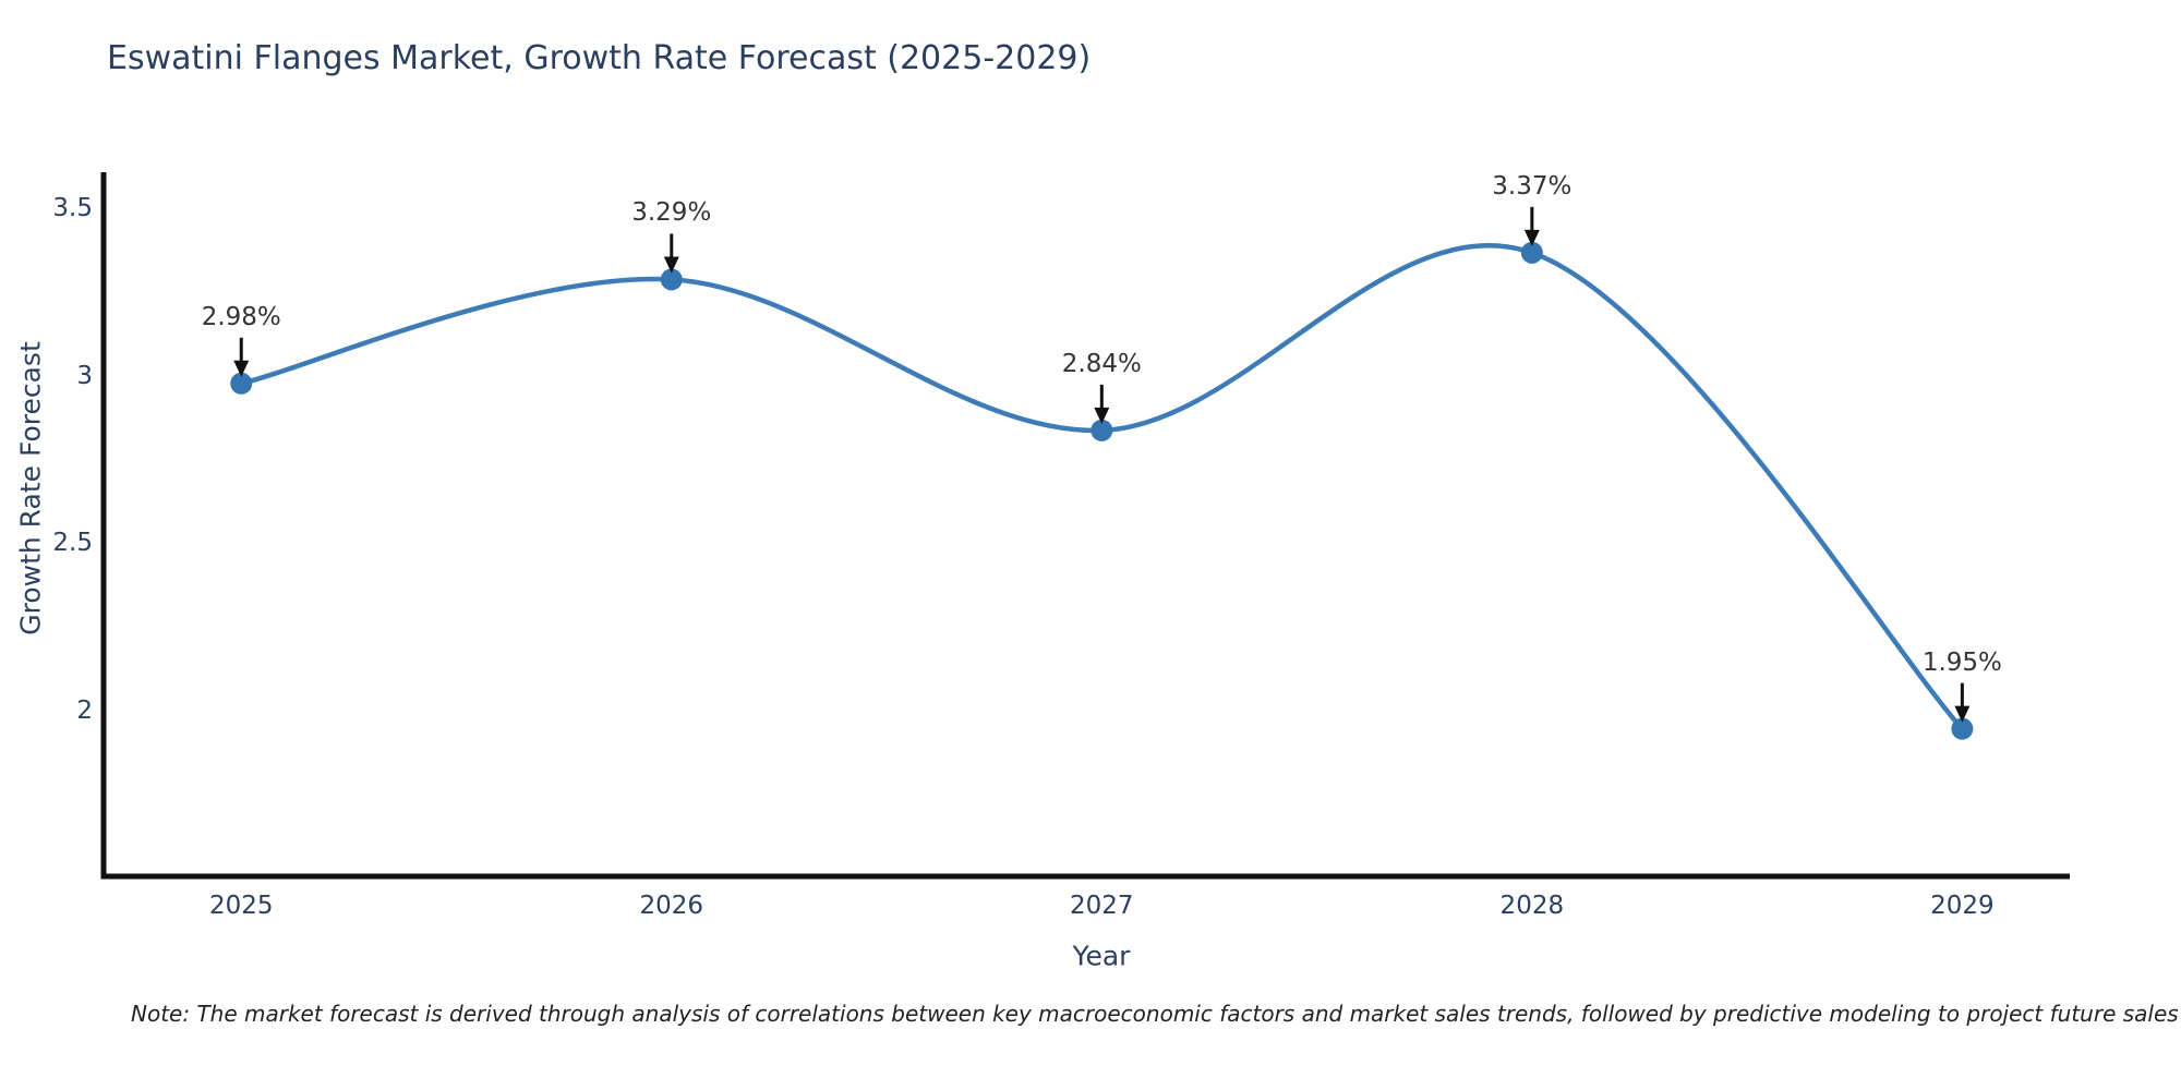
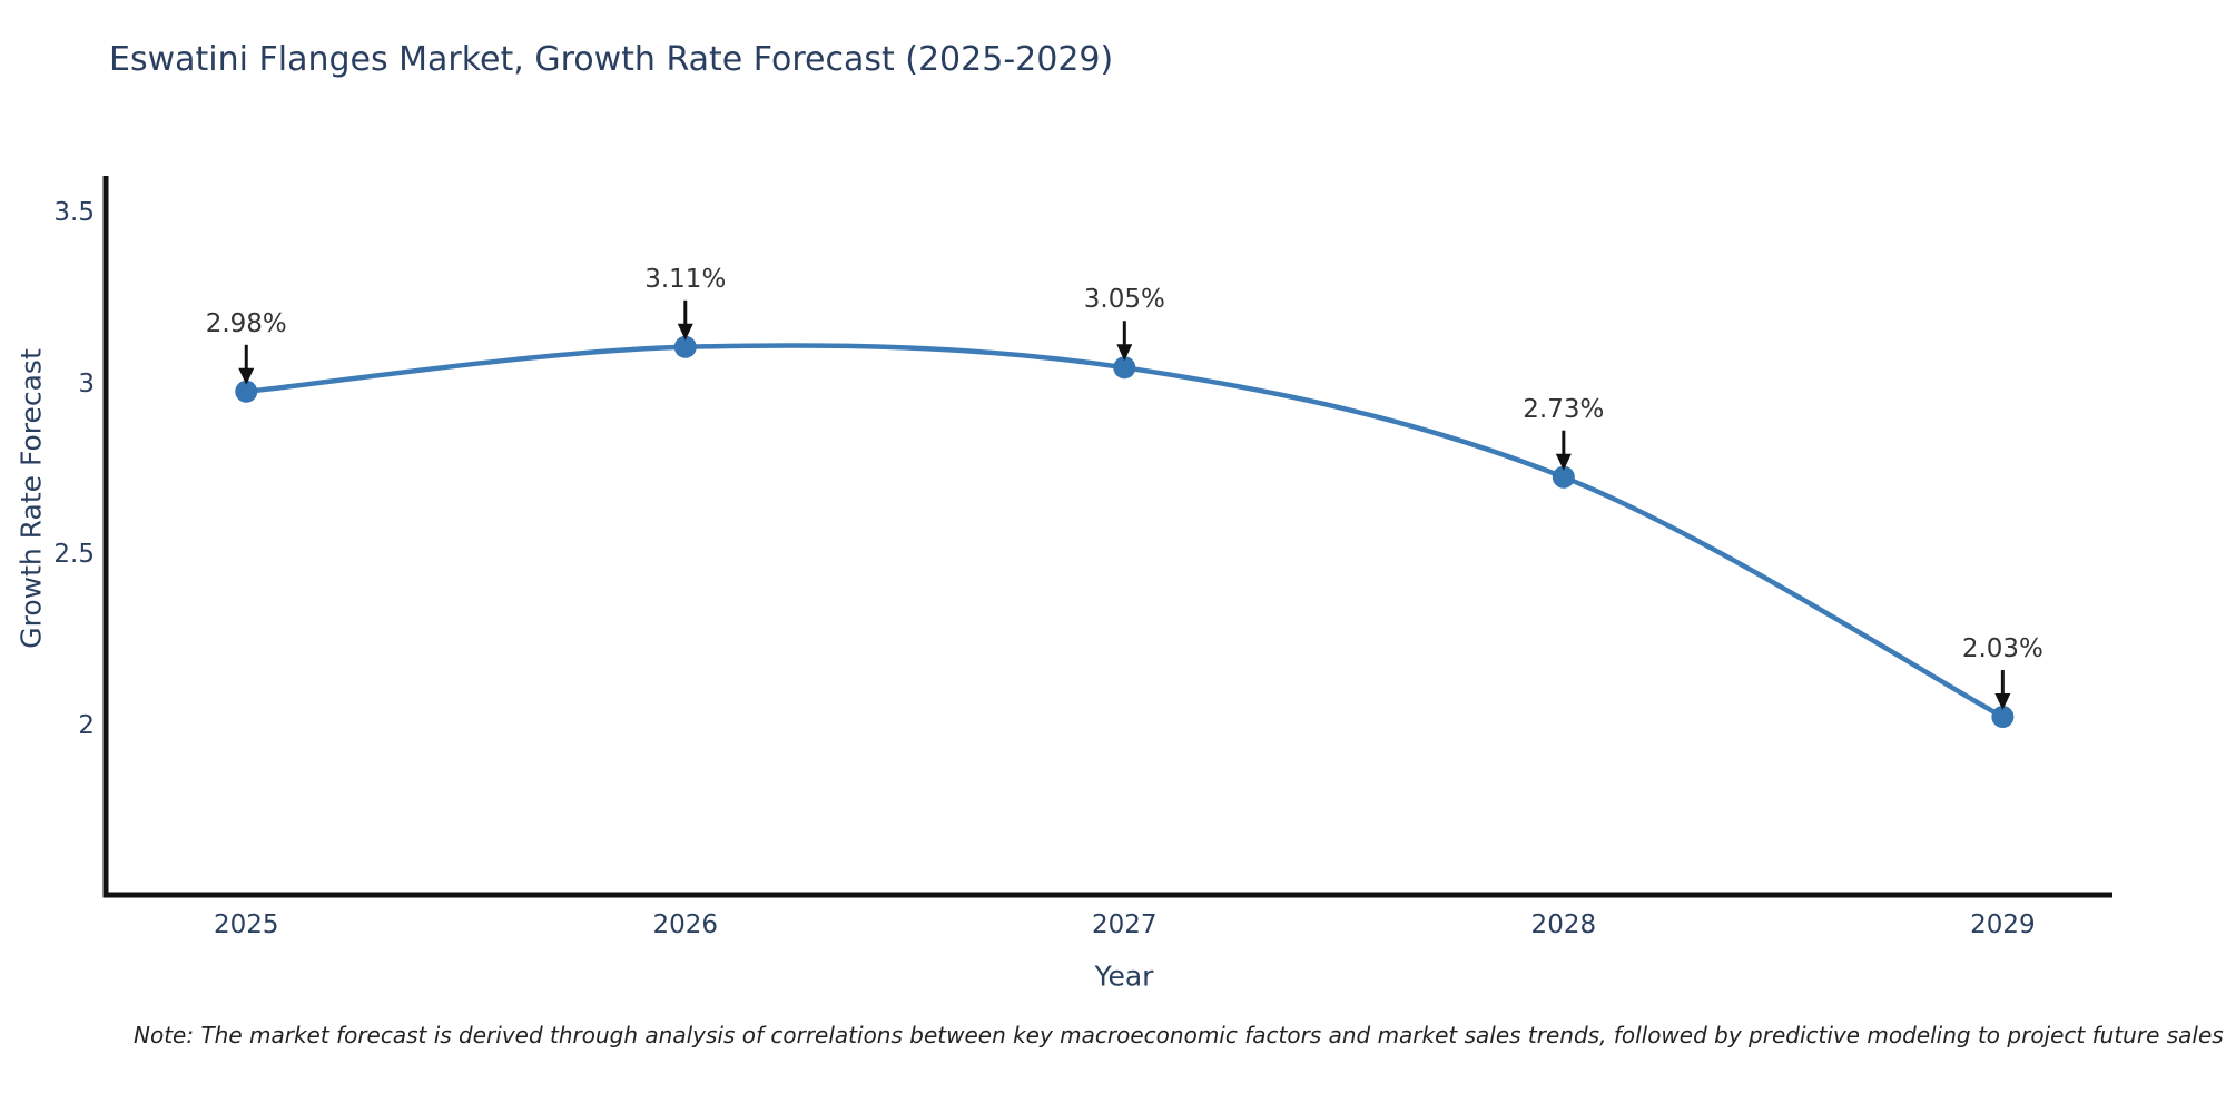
2026: 3.29% -> 3.11%
2027: 2.84% -> 3.05%
2028: 3.37% -> 2.73%
2029: 1.95% -> 2.03%
